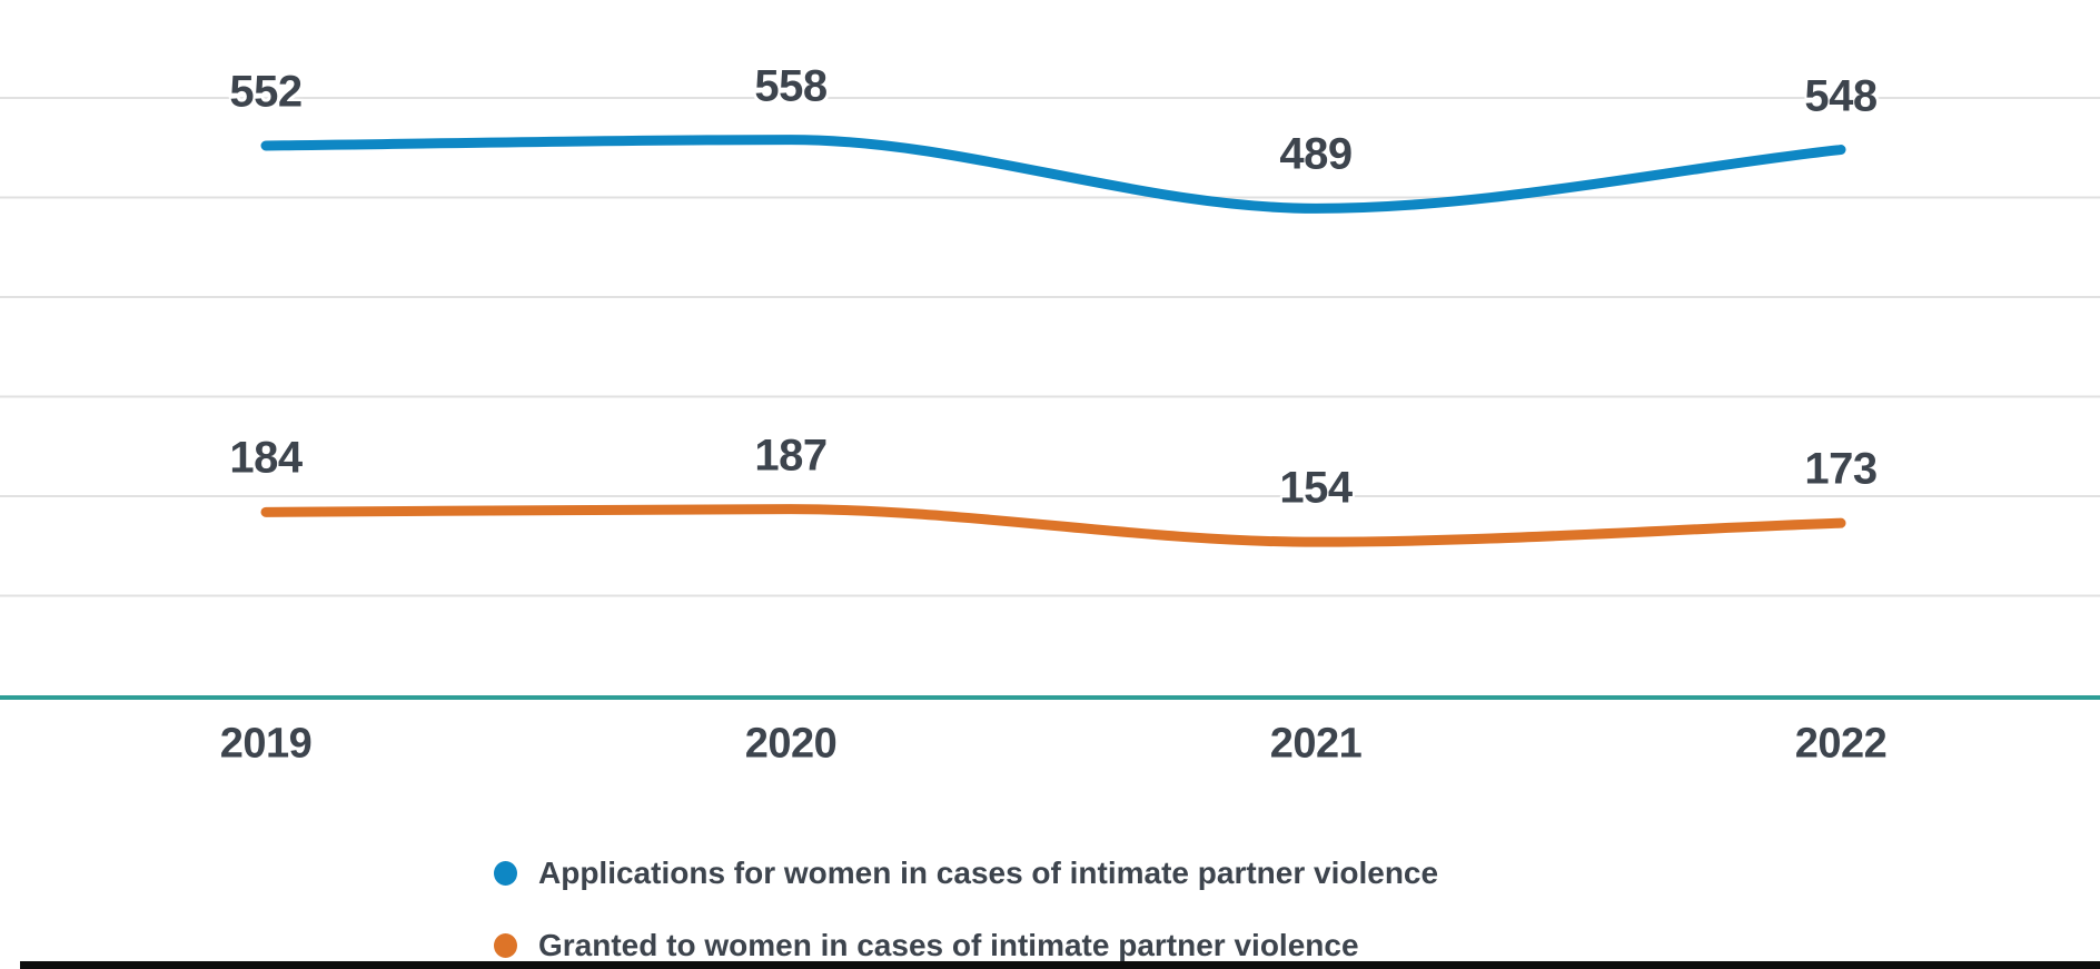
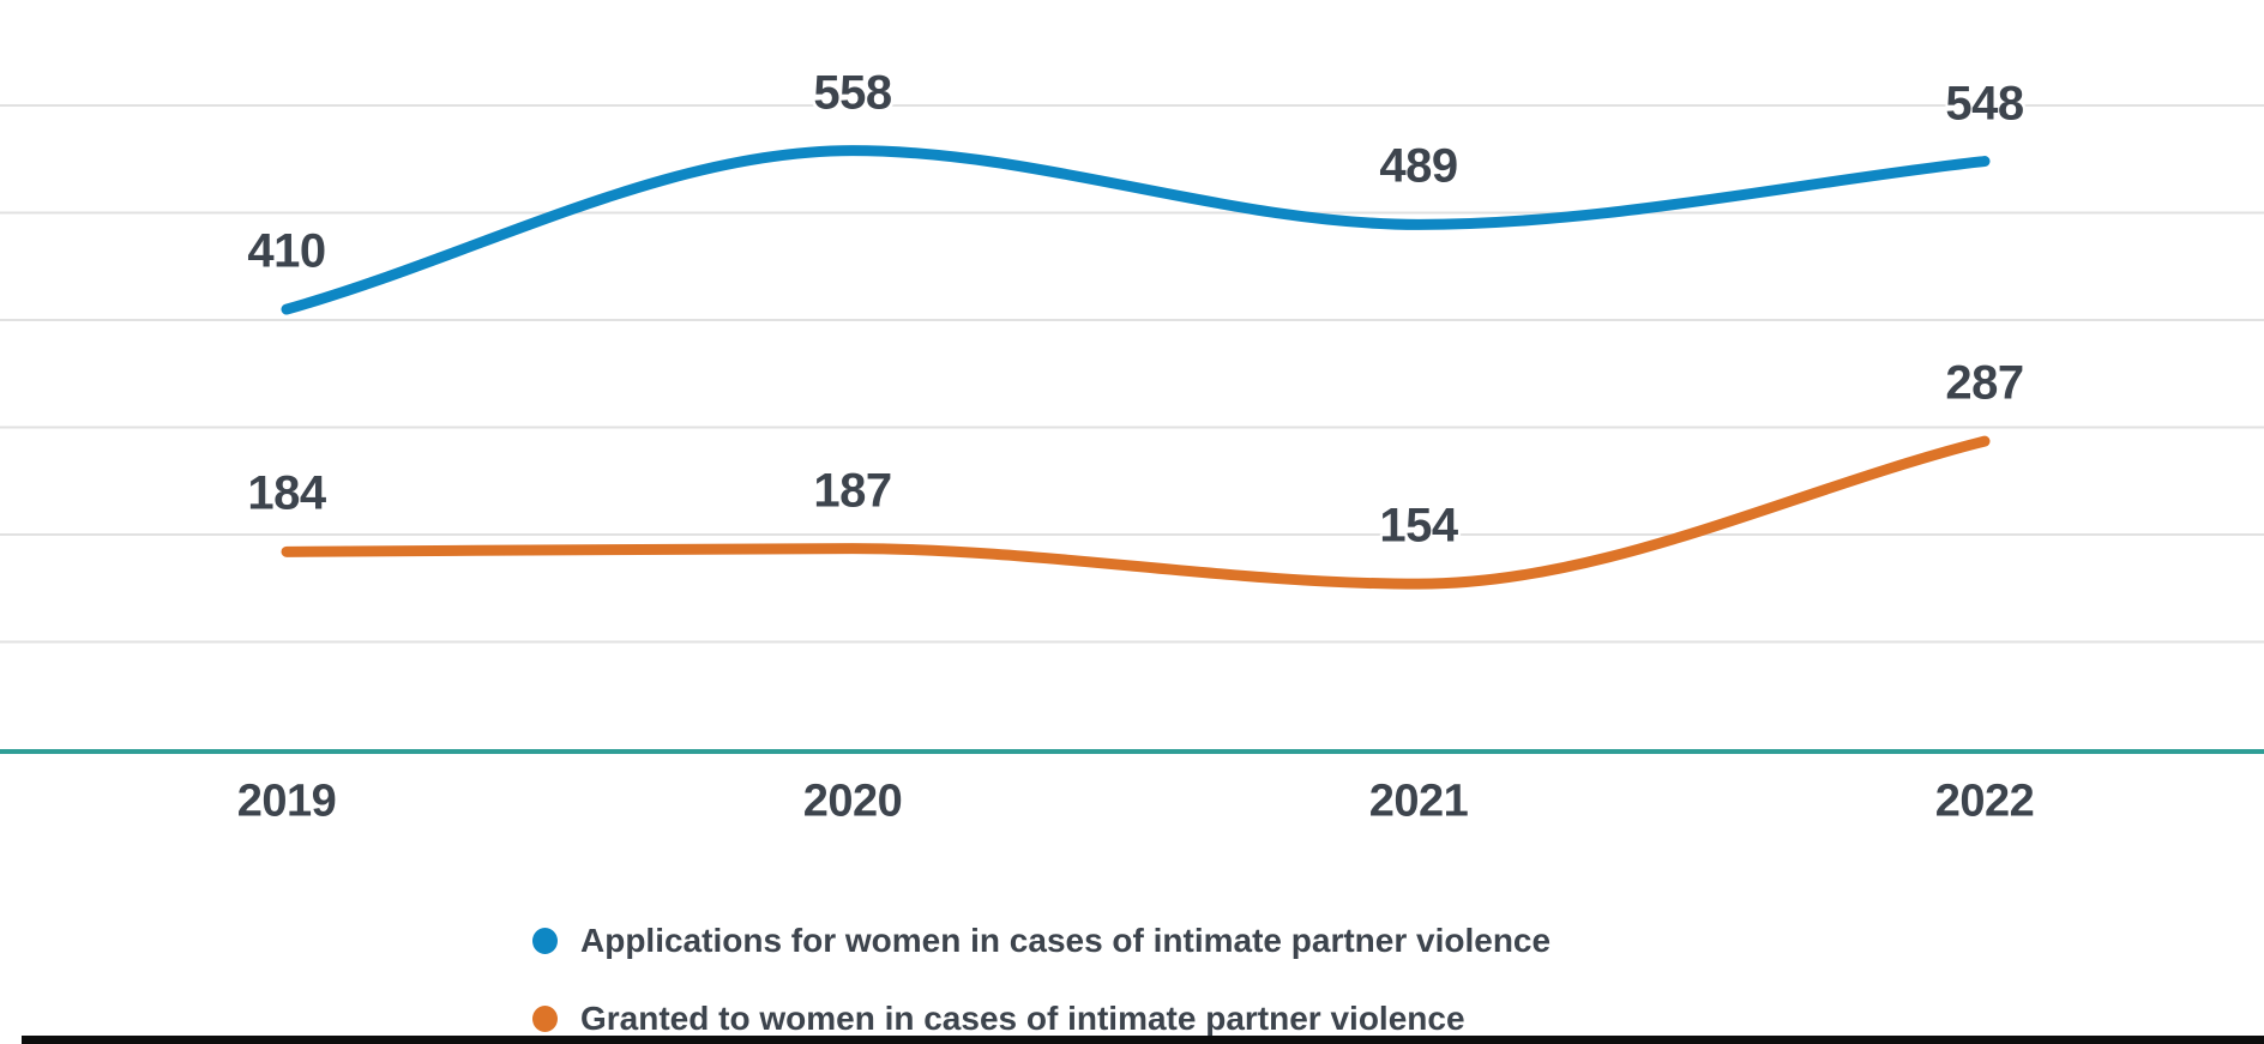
Applications for women in cases of intimate partner violence/2019: 552 -> 410
Granted to women in cases of intimate partner violence/2022: 173 -> 287
